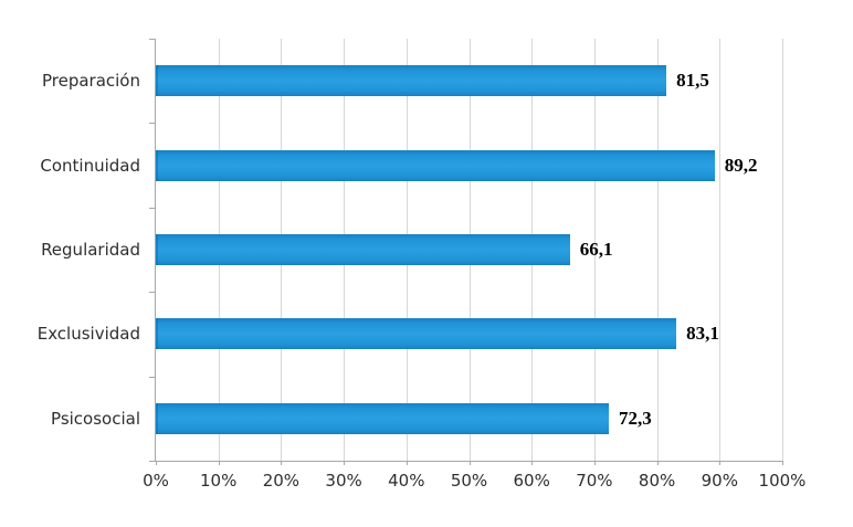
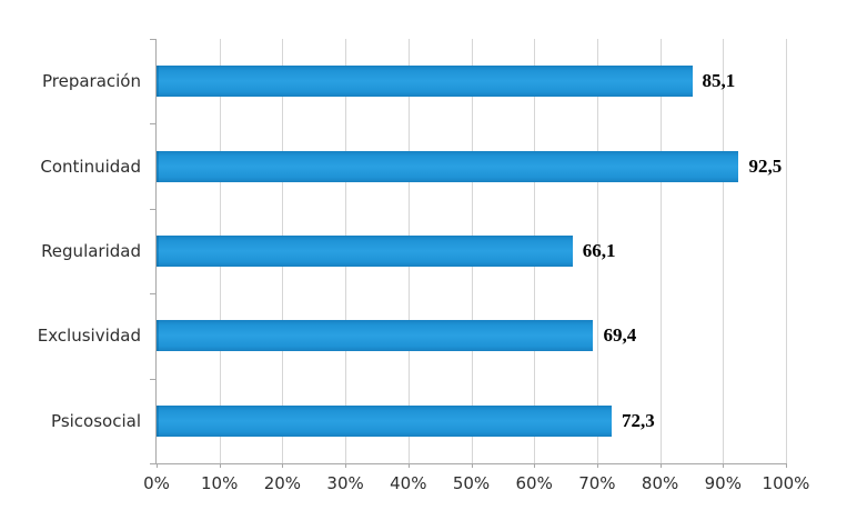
Preparación: 81,5 -> 85,1
Continuidad: 89,2 -> 92,5
Exclusividad: 83,1 -> 69,4
